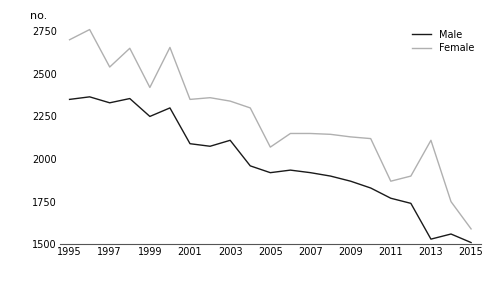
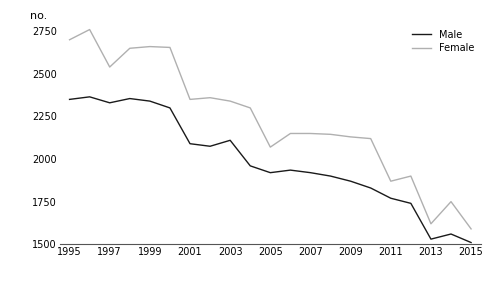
Male/1999: 2250 -> 2340
Female/1999: 2420 -> 2660
Female/2013: 2110 -> 1620
